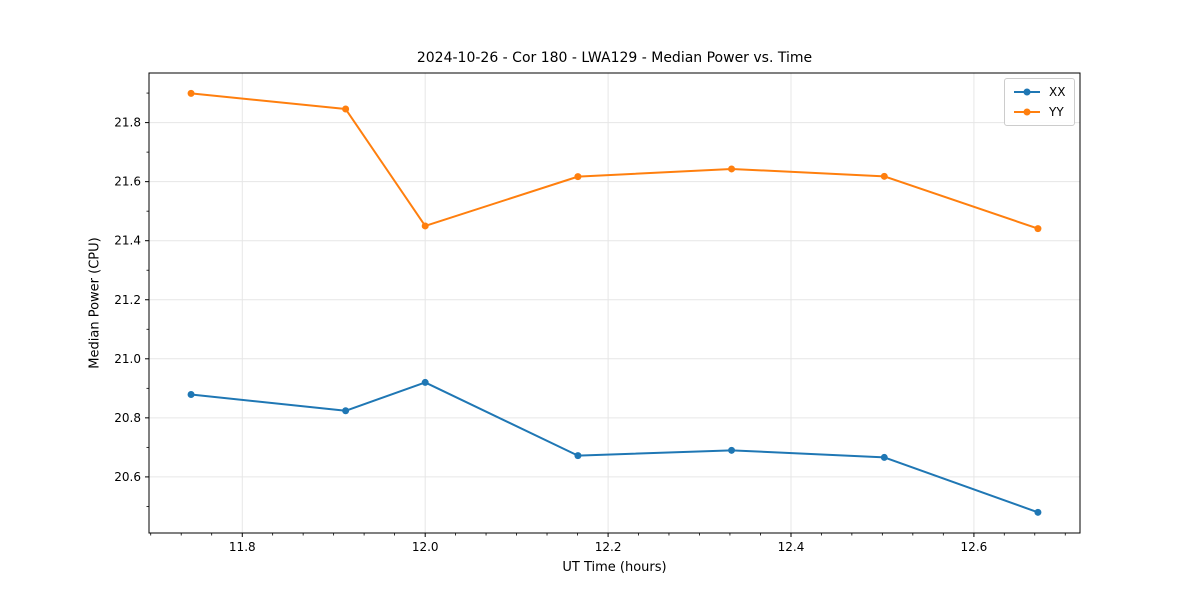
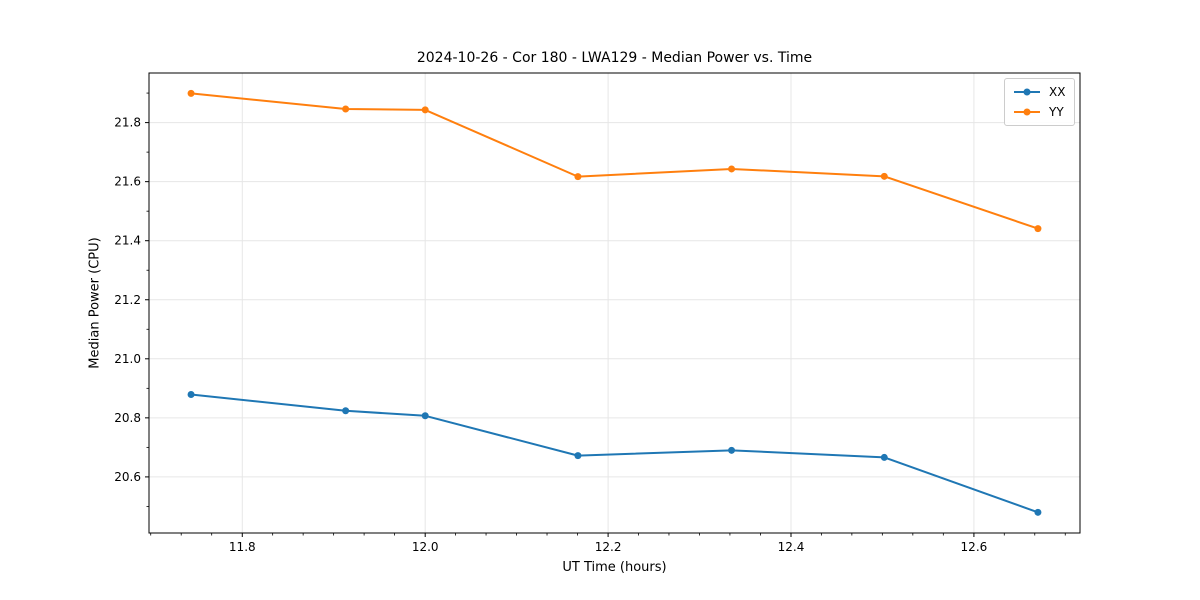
XX/12.0: 20.92 -> 20.81
YY/12.0: 21.45 -> 21.84
